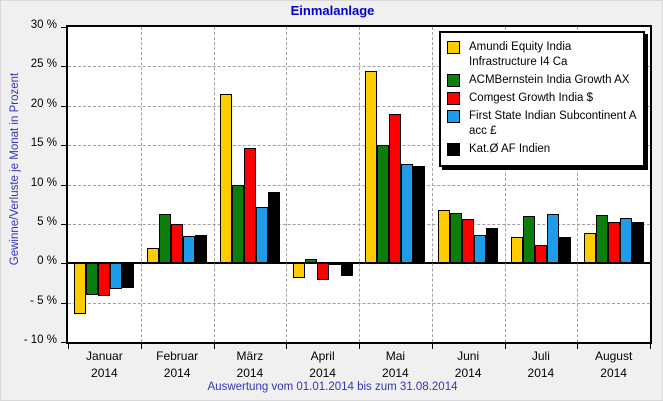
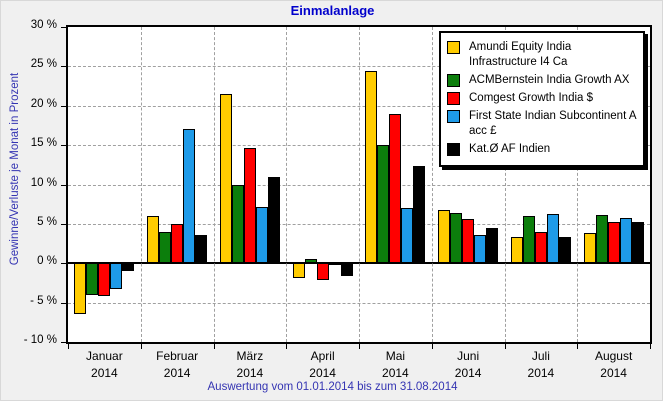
Kat.Ø AF Indien/Januar: -3% -> -1%
Amundi Equity India Infrastructure I4 Ca/Februar: 2% -> 6%
ACMBernstein India Growth AX/Februar: 6% -> 4%
First State Indian Subcontinent A acc £/Februar: 3% -> 17%
Kat.Ø AF Indien/März: 9% -> 11%
First State Indian Subcontinent A acc £/Mai: 13% -> 7%
Comgest Growth India $/Juli: 2% -> 4%
